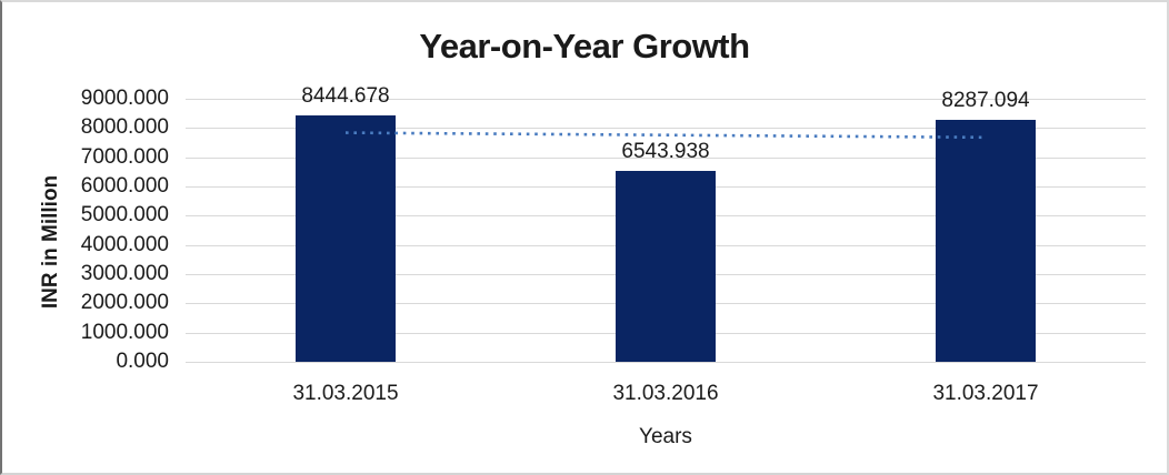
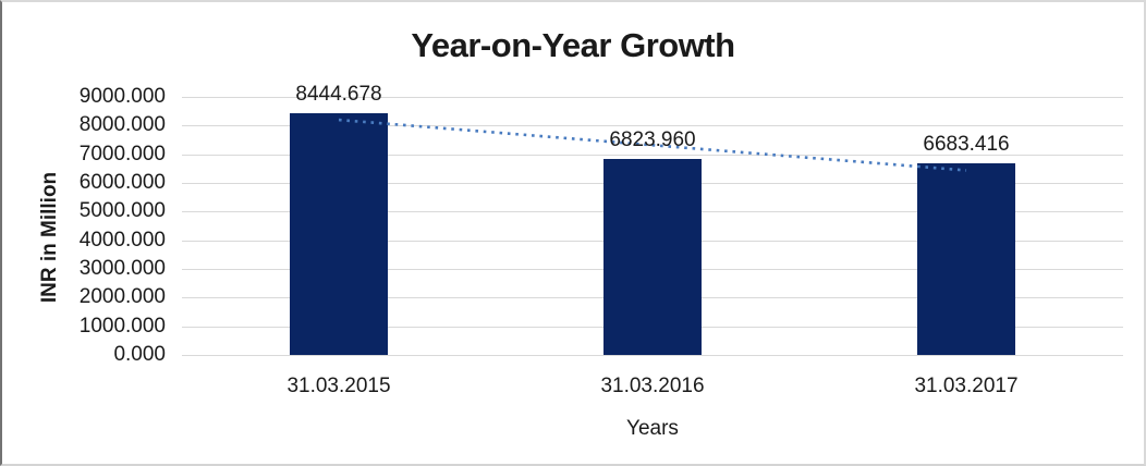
31.03.2016: 6543.938 -> 6823.960
31.03.2017: 8287.094 -> 6683.416
